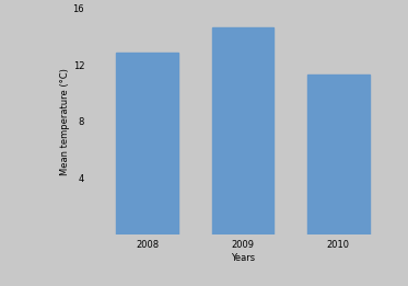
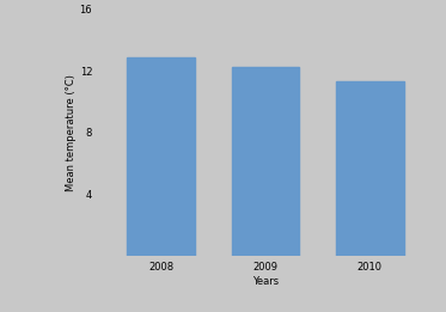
2009: 14.7 -> 12.3
